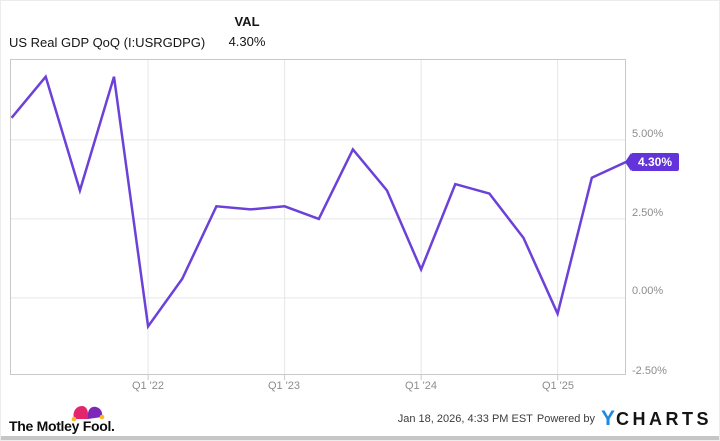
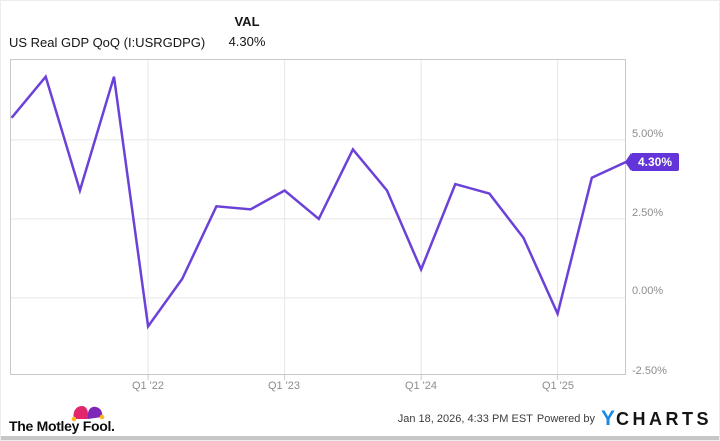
Q1 '23: 2.9% -> 3.4%
